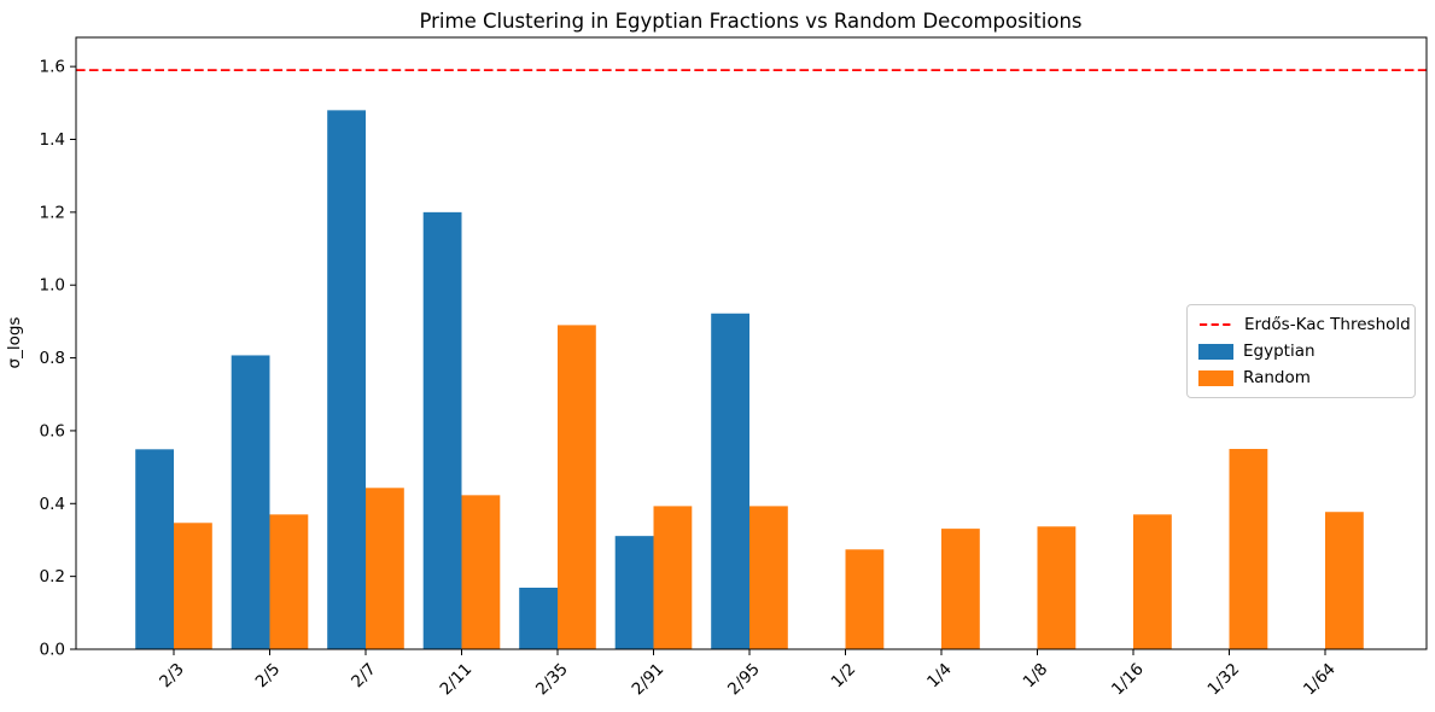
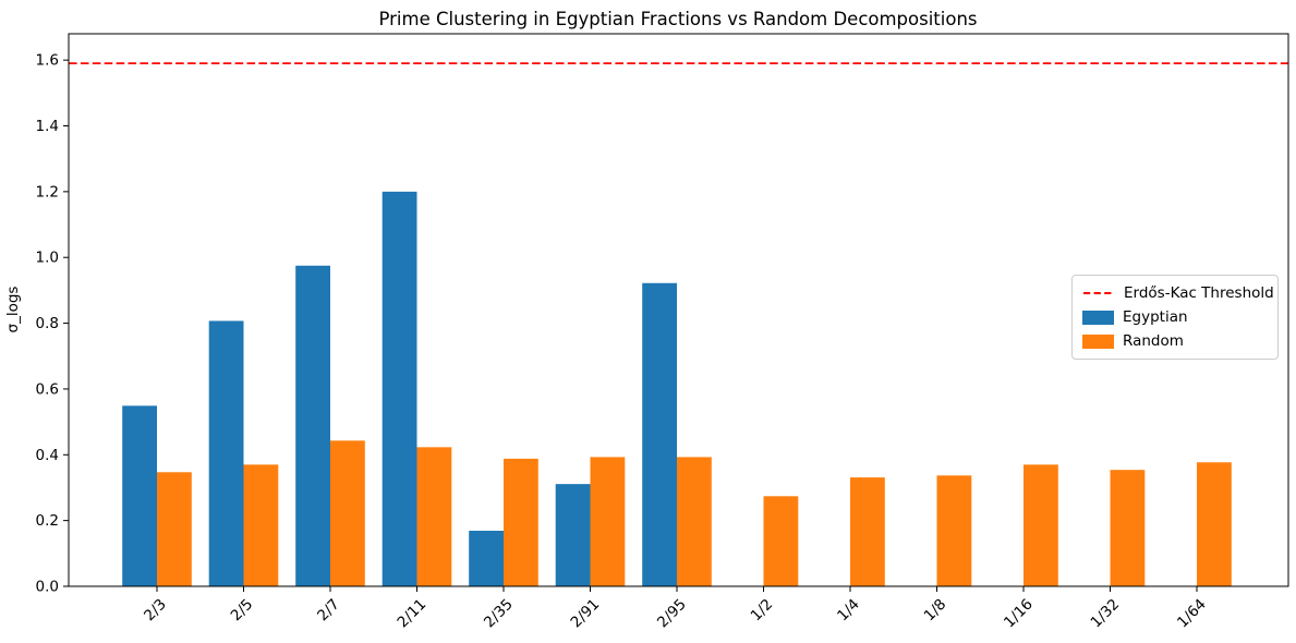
Egyptian/2/7: 1.48 -> 0.97
Random/2/35: 0.89 -> 0.39
Random/1/32: 0.55 -> 0.35
